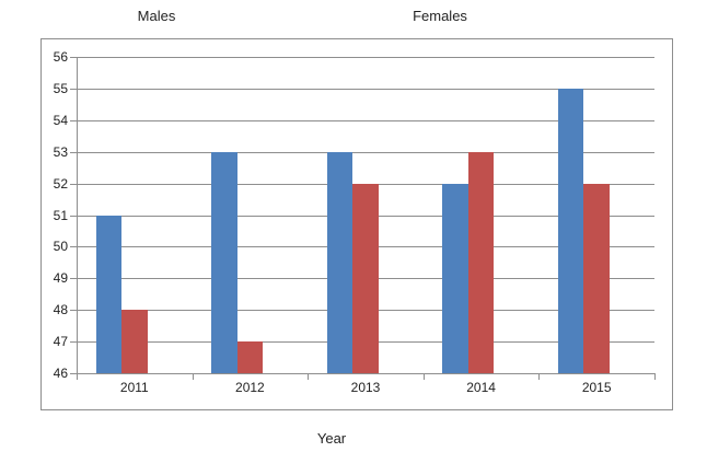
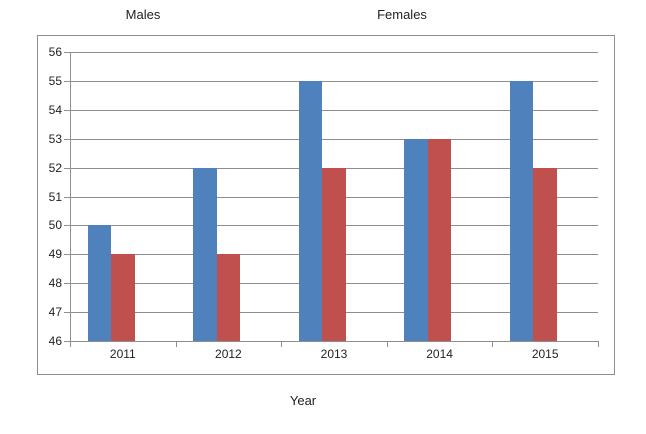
Males/2011: 51 -> 50
Females/2011: 48 -> 49
Males/2012: 53 -> 52
Females/2012: 47 -> 49
Males/2013: 53 -> 55
Males/2014: 52 -> 53
